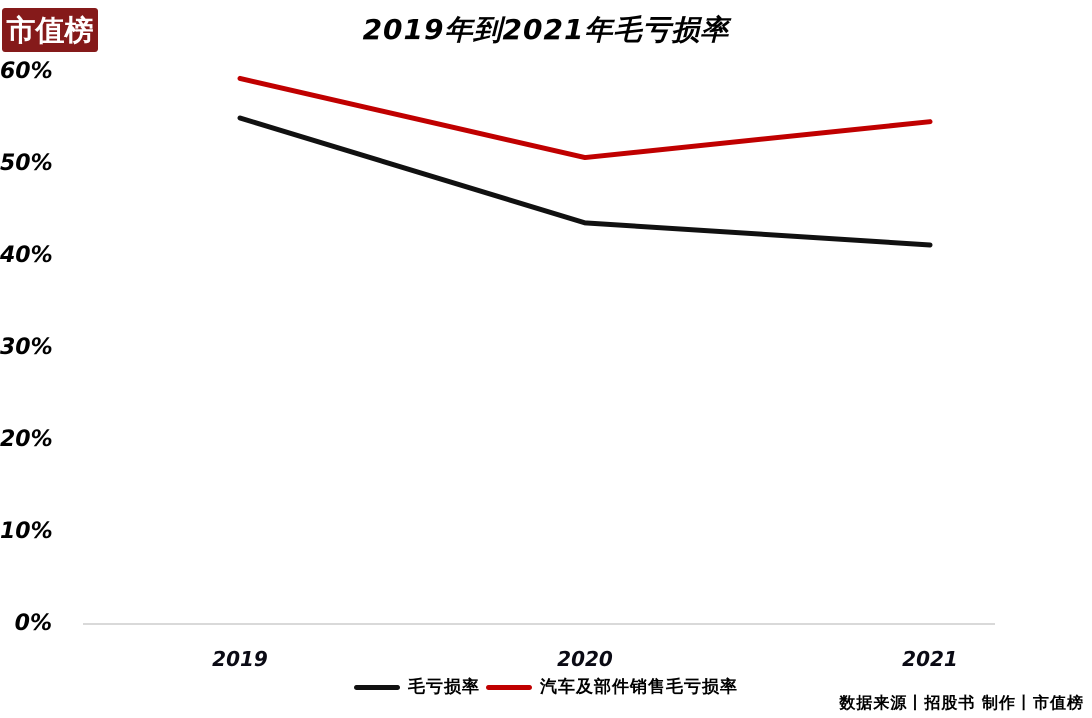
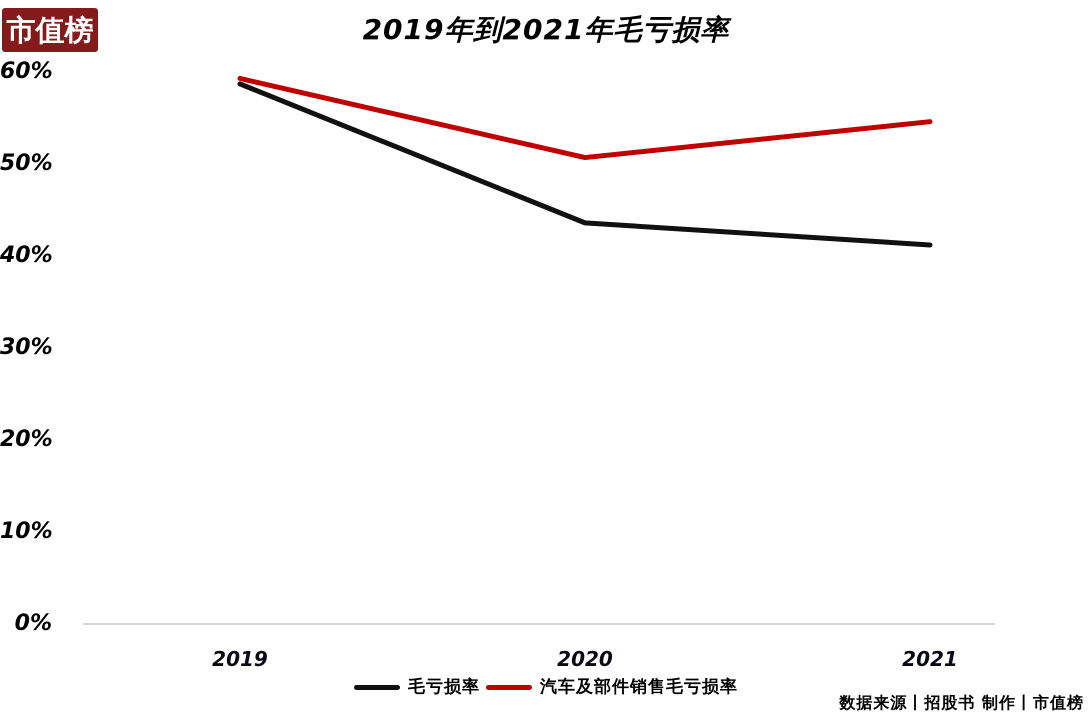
毛亏损率/2019: 55% -> 59%
